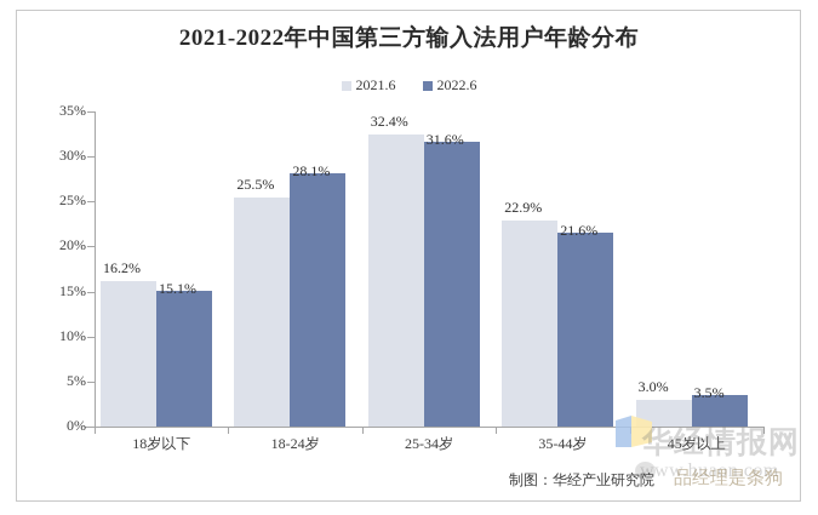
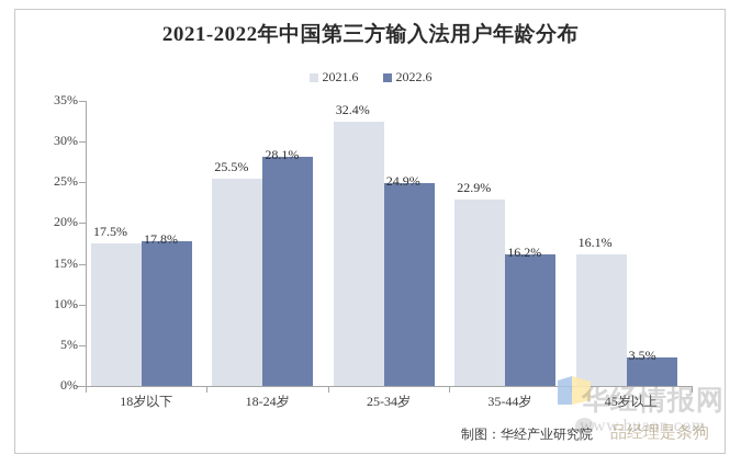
2021.6/18岁以下: 16.2% -> 17.5%
2022.6/18岁以下: 15.1% -> 17.8%
2022.6/25-34岁: 31.6% -> 24.9%
2022.6/35-44岁: 21.6% -> 16.2%
2021.6/45岁以上: 3.0% -> 16.1%
